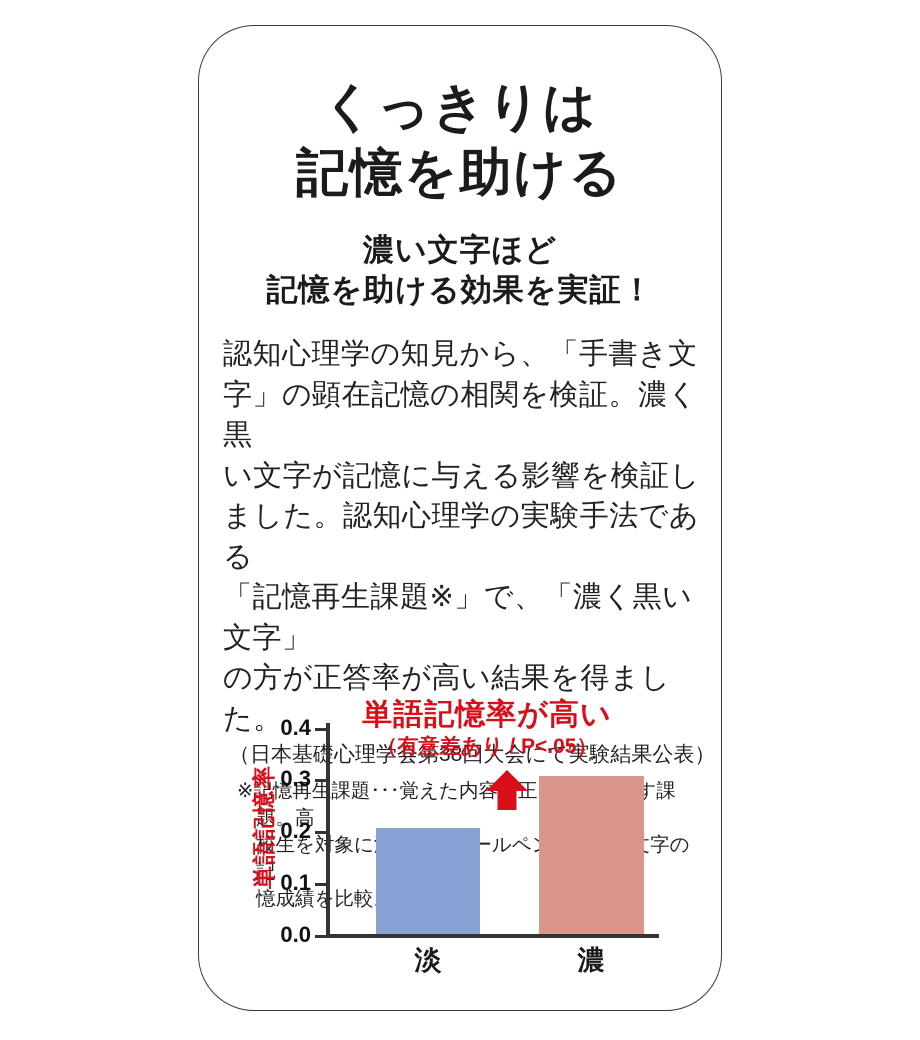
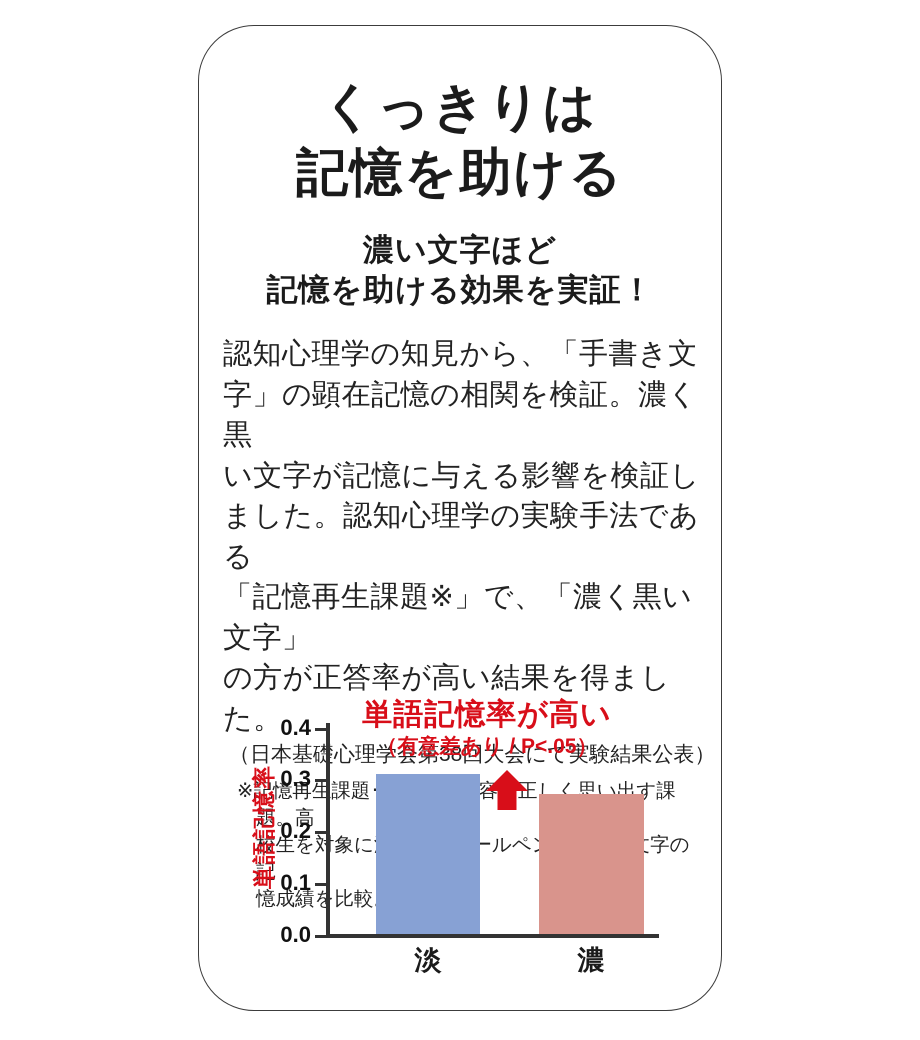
淡: 0.20 -> 0.31
濃: 0.30 -> 0.27
